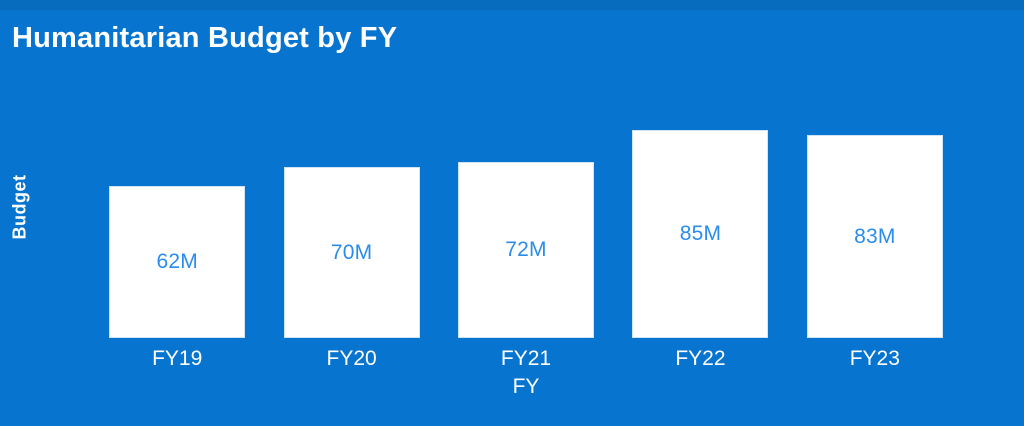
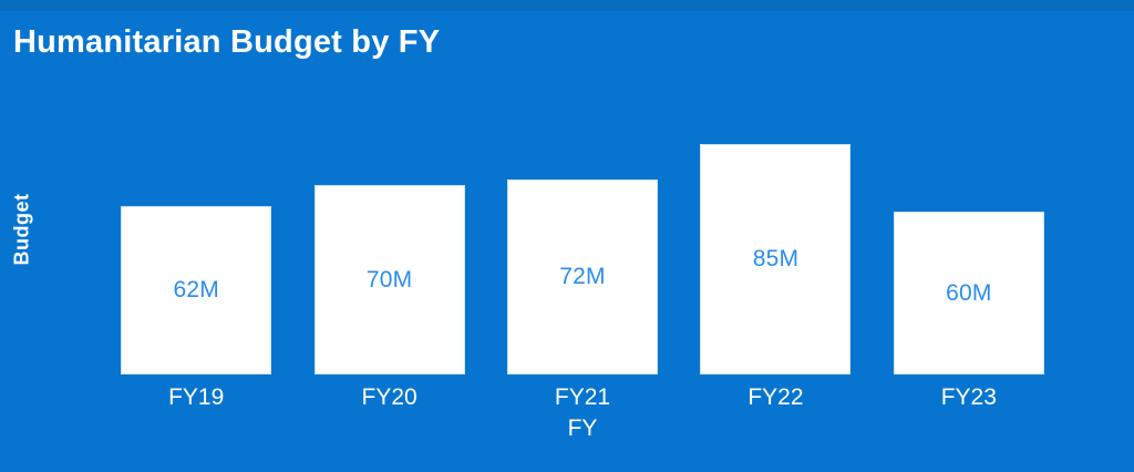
FY23: 83M -> 60M
